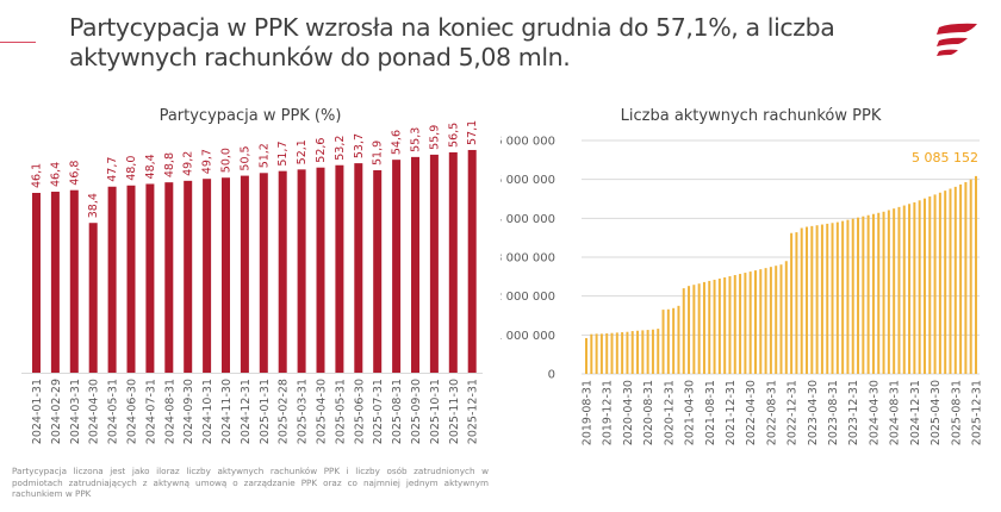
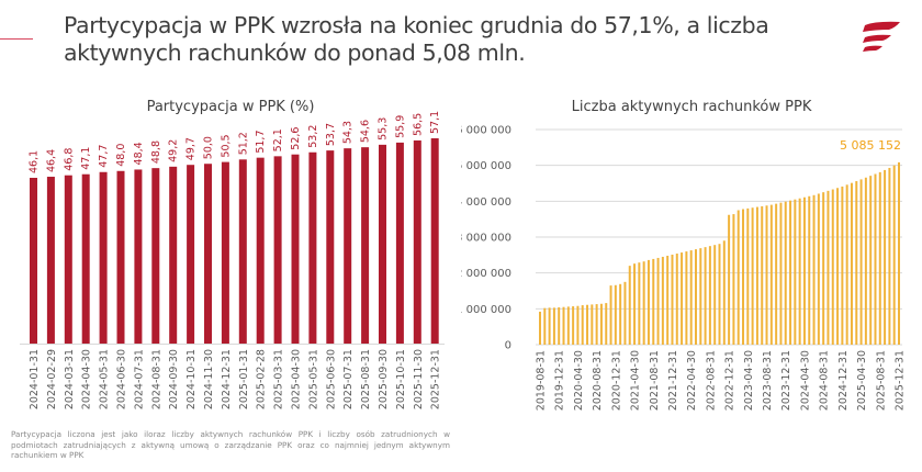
Partycypacja w PPK (%)/2024-04-30: 38,4 -> 47,1
Partycypacja w PPK (%)/2025-07-31: 51,9 -> 54,3
